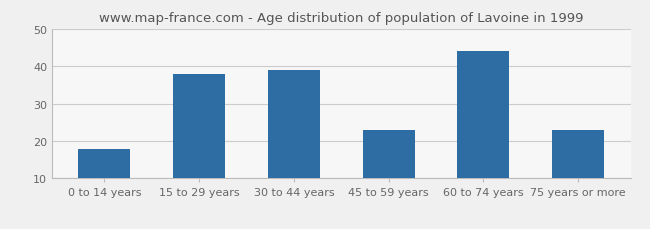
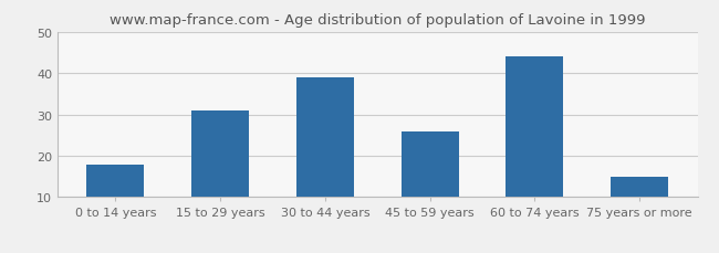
15 to 29 years: 38 -> 31
45 to 59 years: 23 -> 26
75 years or more: 23 -> 15
